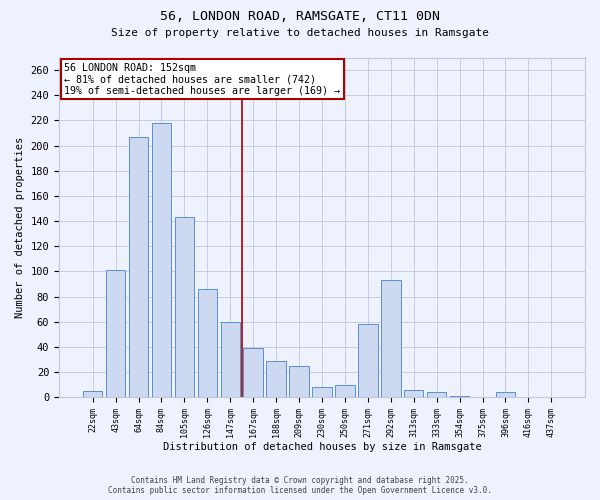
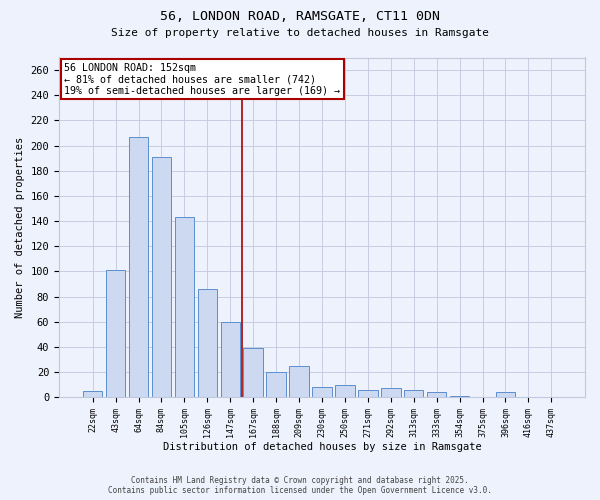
84sqm: 218 -> 191
188sqm: 29 -> 20
271sqm: 58 -> 6
292sqm: 93 -> 7
